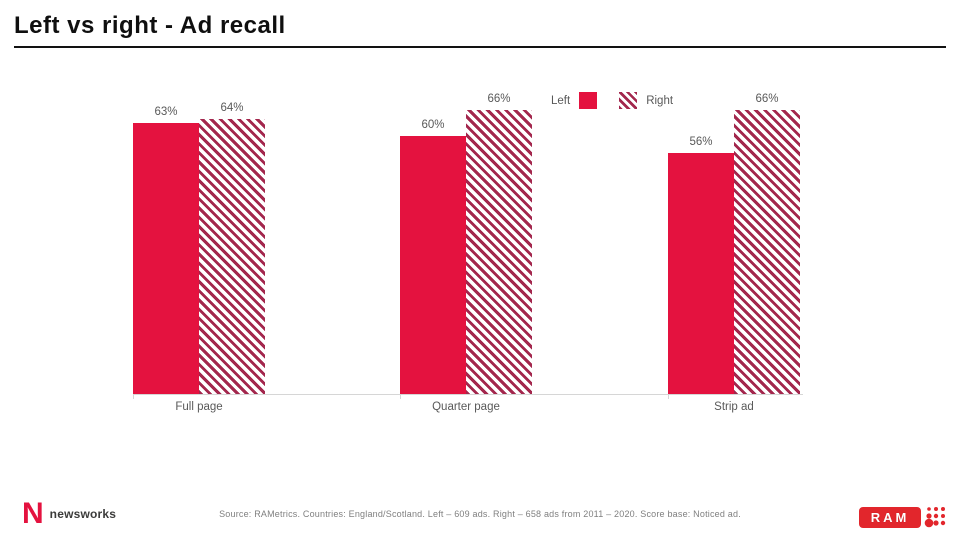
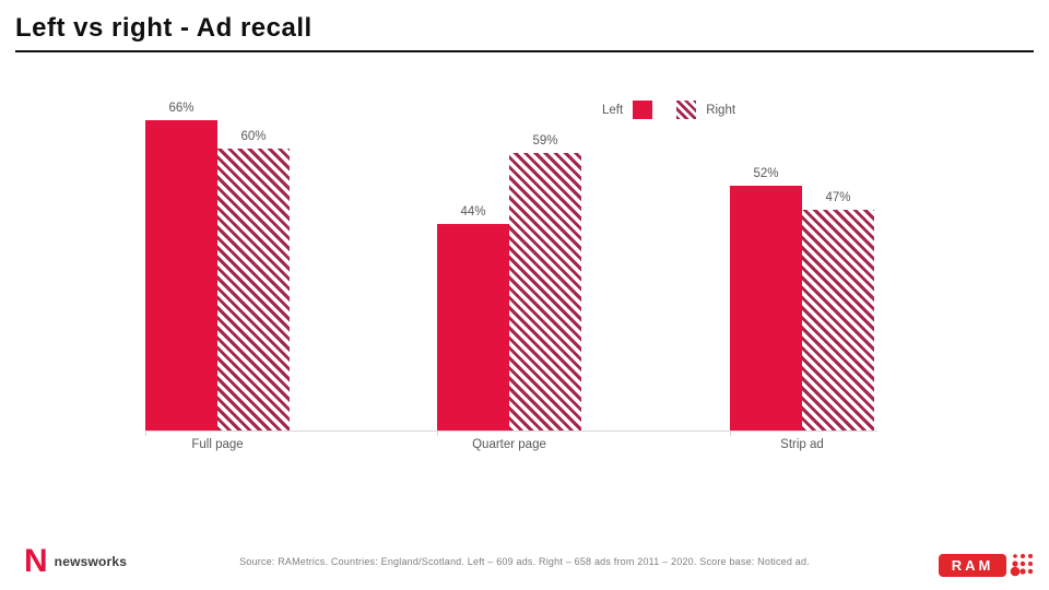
Left/Full page: 63% -> 66%
Right/Full page: 64% -> 60%
Left/Quarter page: 60% -> 44%
Right/Quarter page: 66% -> 59%
Left/Strip ad: 56% -> 52%
Right/Strip ad: 66% -> 47%
